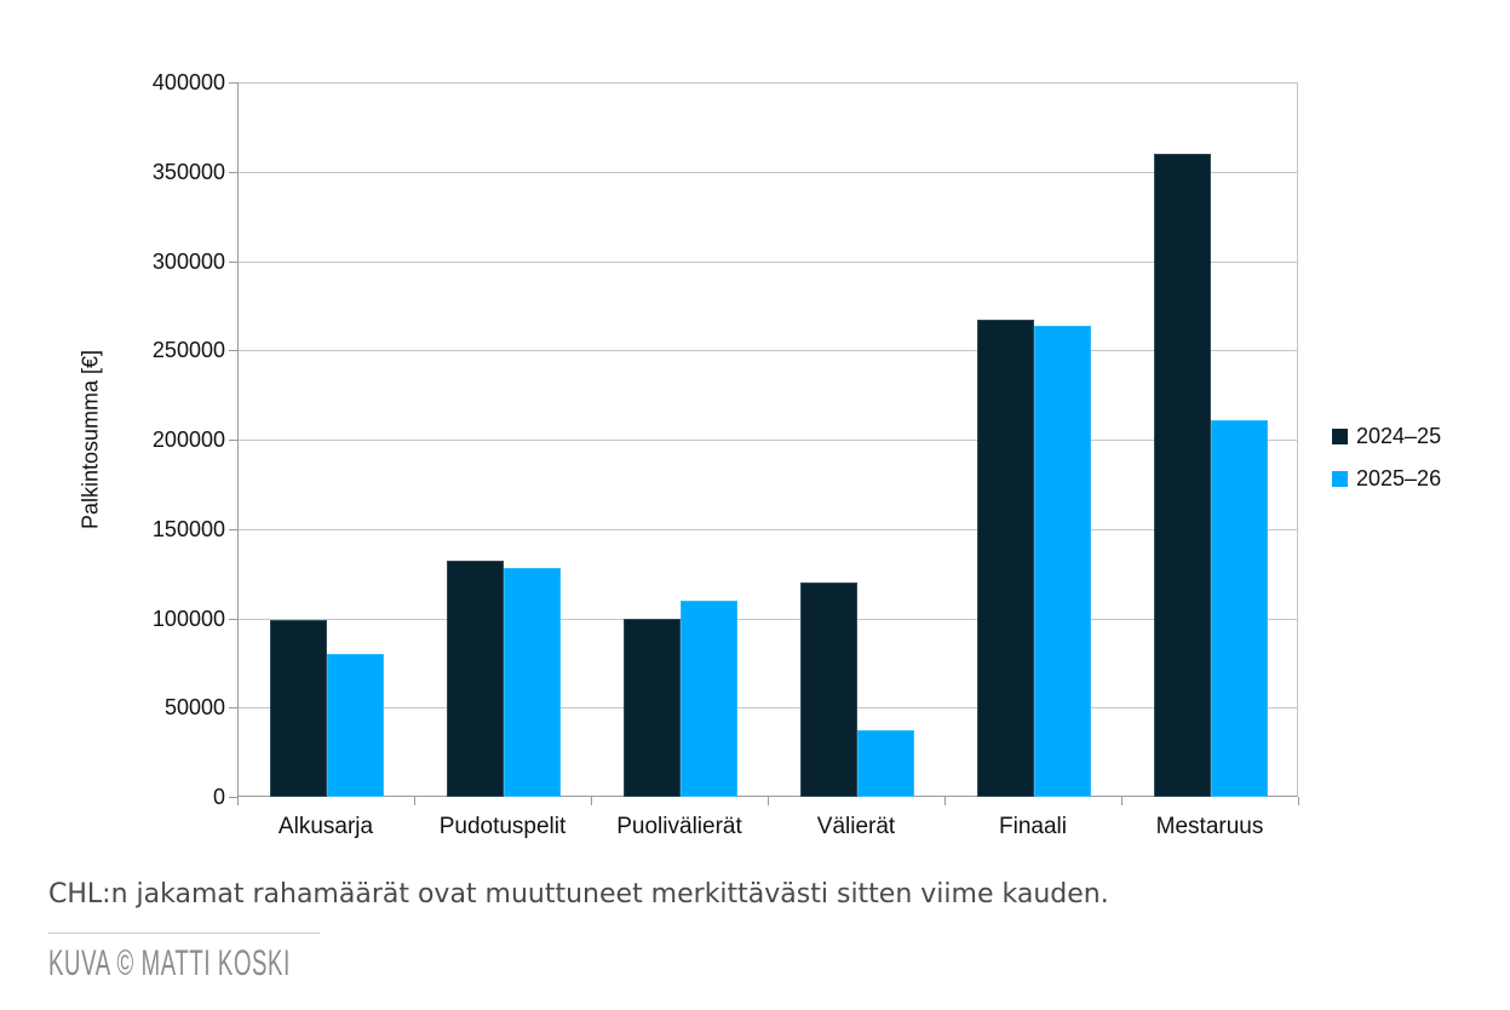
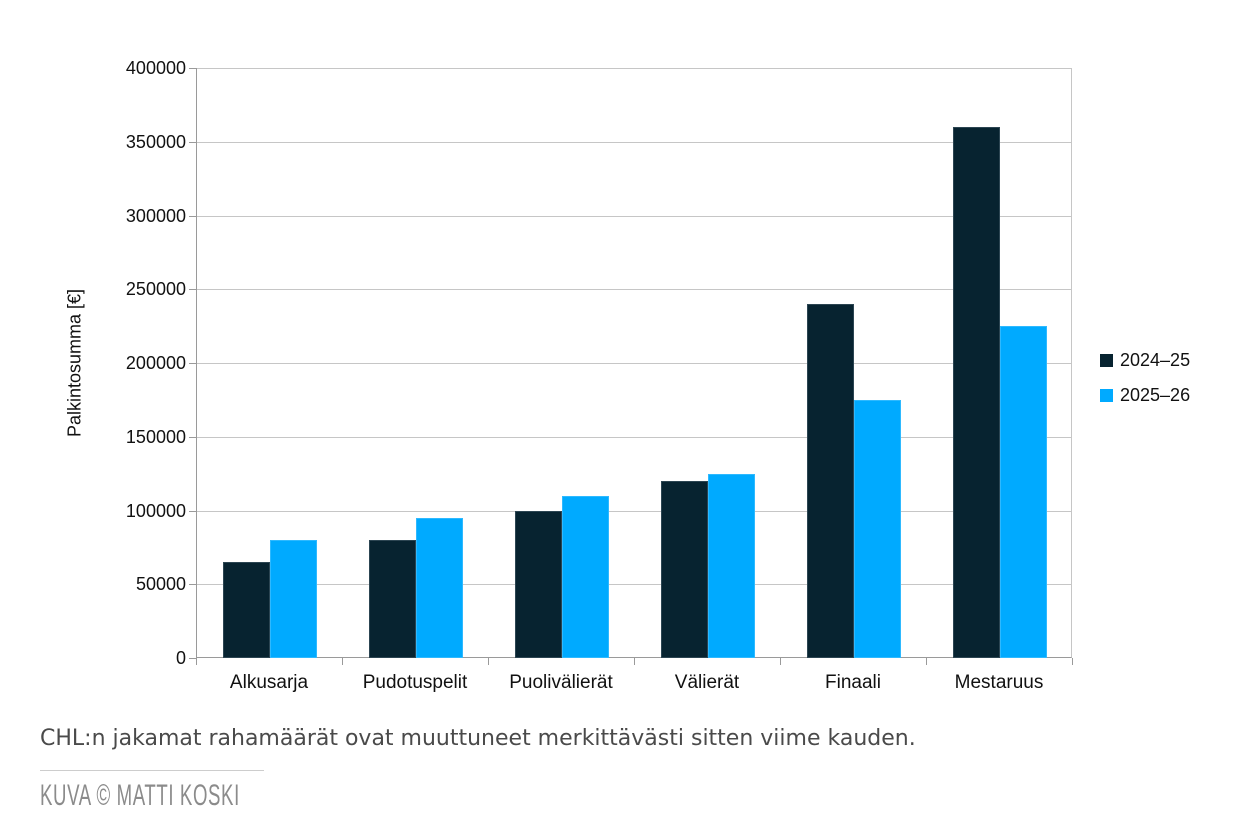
2024–25/Alkusarja: 99000 -> 65000
2024–25/Pudotuspelit: 132000 -> 80000
2025–26/Pudotuspelit: 128000 -> 95000
2025–26/Välierät: 37000 -> 125000
2024–25/Finaali: 267000 -> 240000
2025–26/Finaali: 264000 -> 175000
2025–26/Mestaruus: 211000 -> 225000
